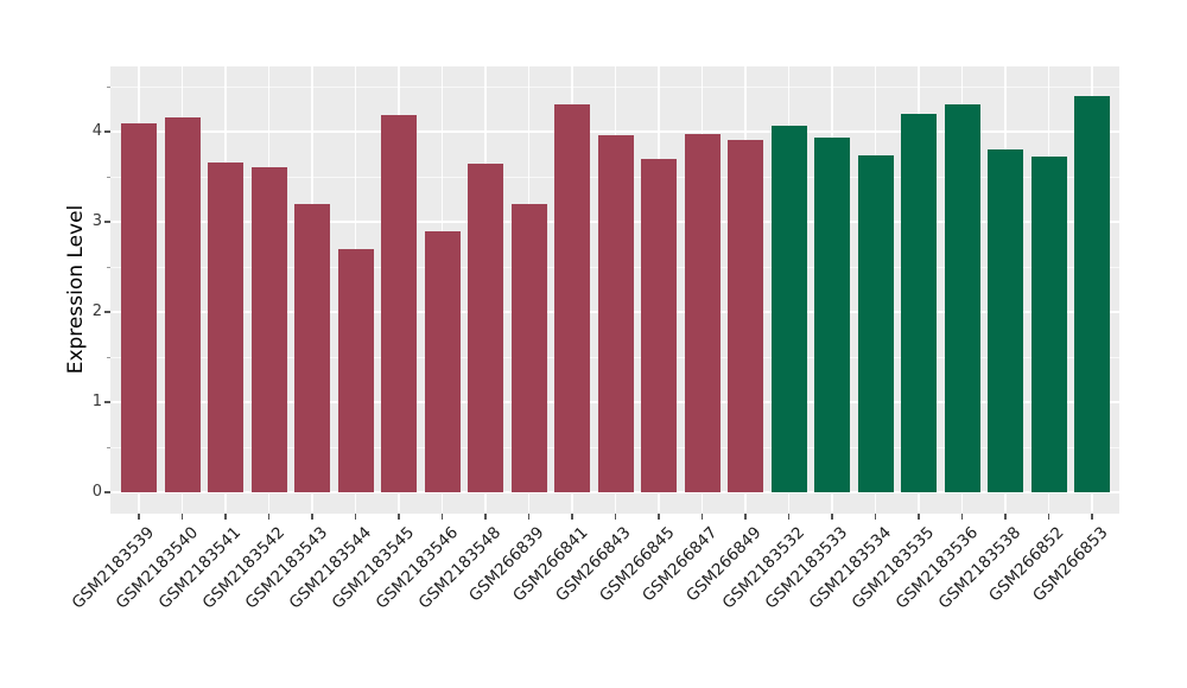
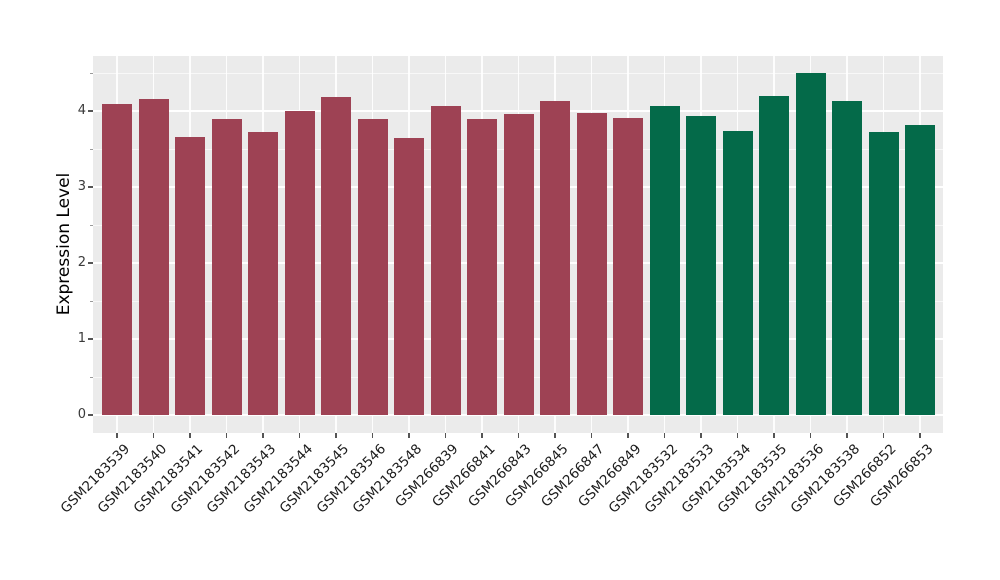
GSM2183542: 3.6 -> 3.9
GSM2183543: 3.2 -> 3.7
GSM2183544: 2.7 -> 4.0
GSM2183546: 2.9 -> 3.9
GSM266839: 3.2 -> 4.1
GSM266841: 4.3 -> 3.9
GSM266845: 3.7 -> 4.1
GSM2183536: 4.3 -> 4.5
GSM2183538: 3.8 -> 4.1
GSM266853: 4.4 -> 3.8
